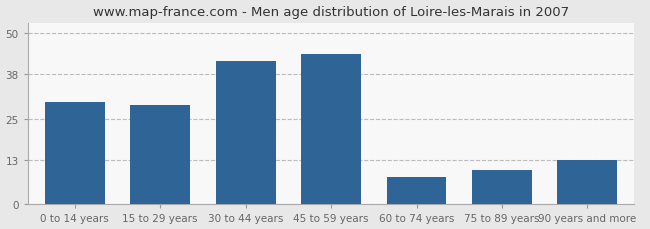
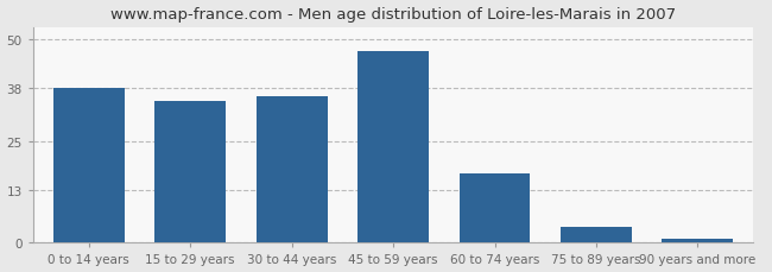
0 to 14 years: 30 -> 38
15 to 29 years: 29 -> 35
30 to 44 years: 42 -> 36
45 to 59 years: 44 -> 47
60 to 74 years: 8 -> 17
75 to 89 years: 10 -> 4
90 years and more: 13 -> 1
